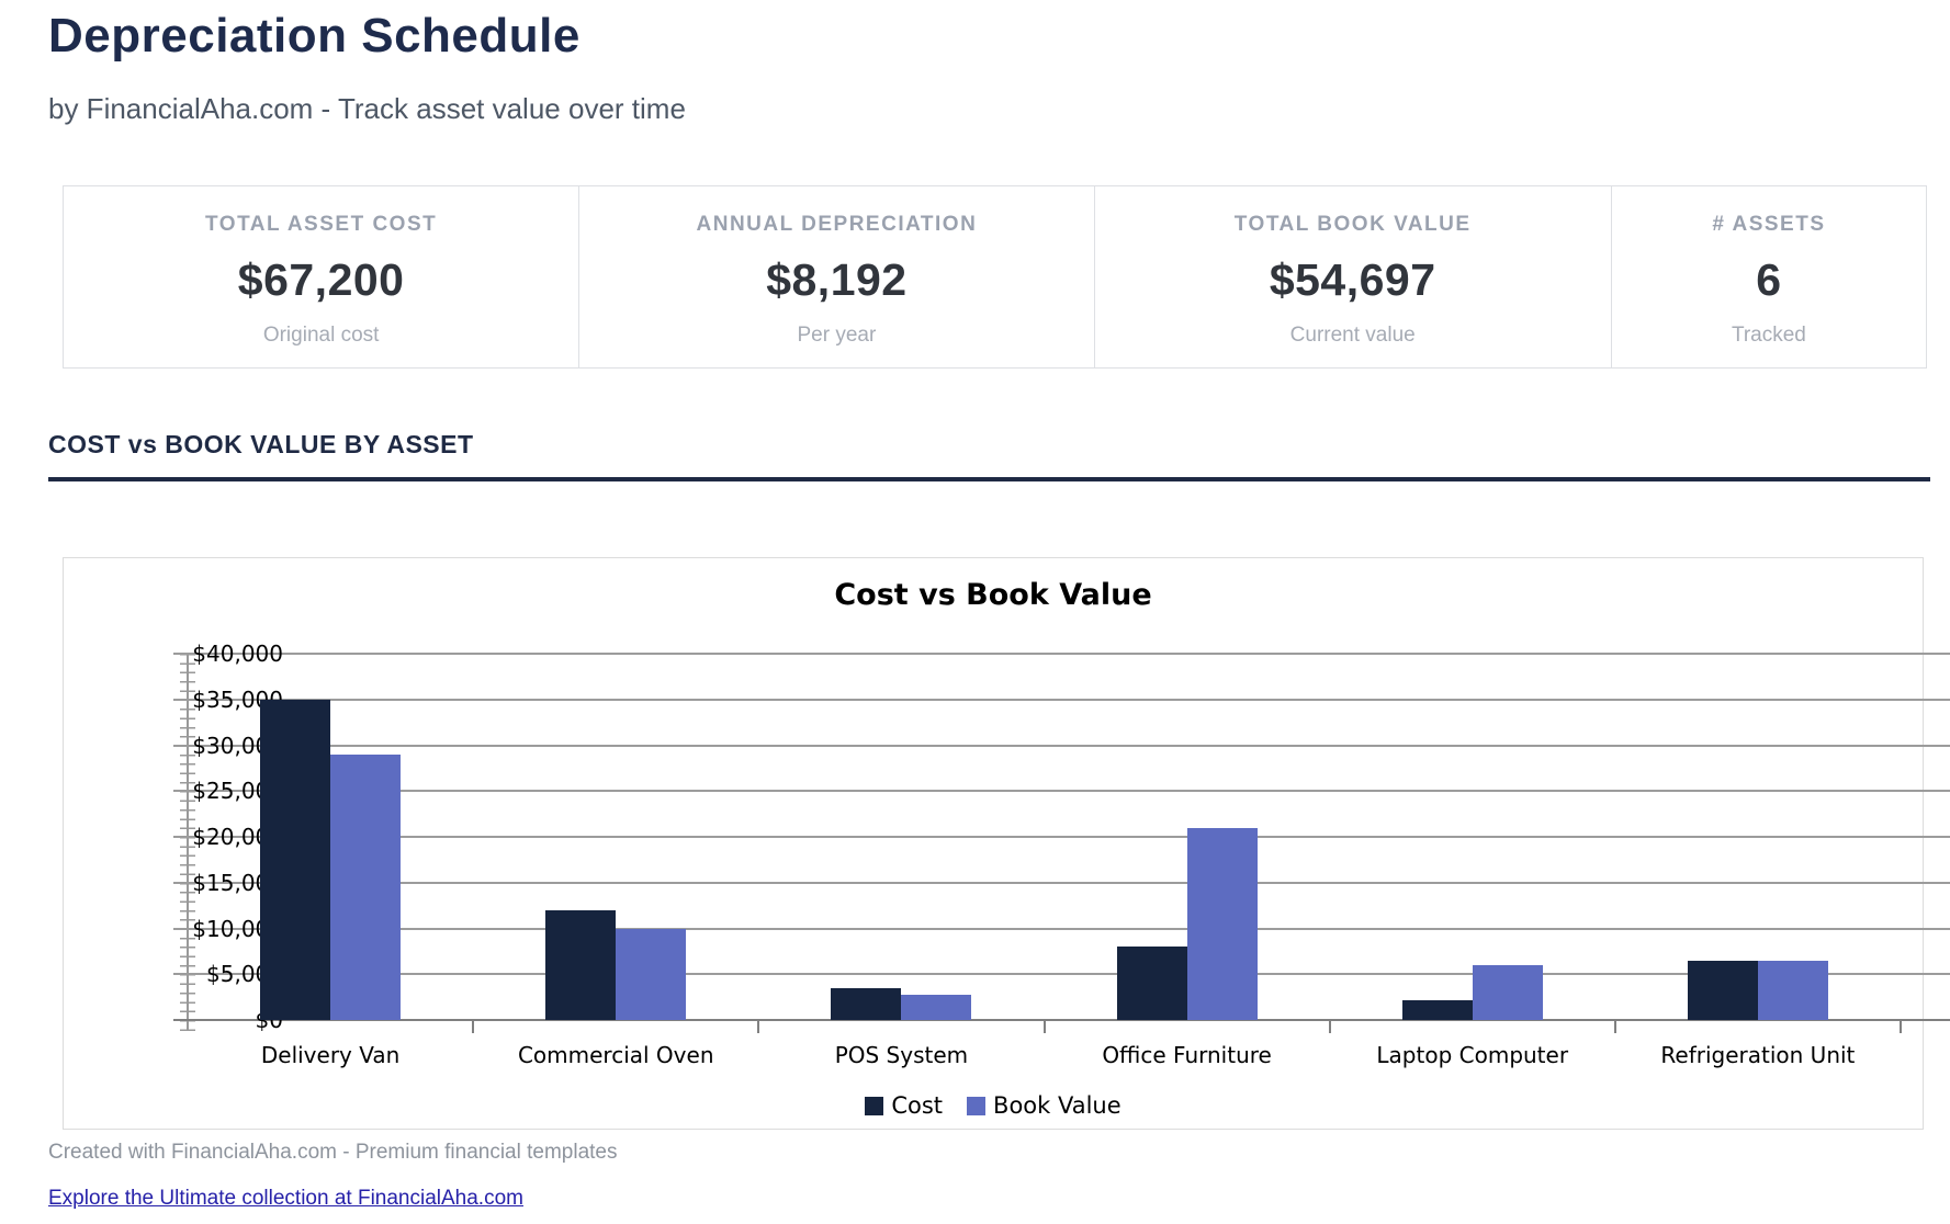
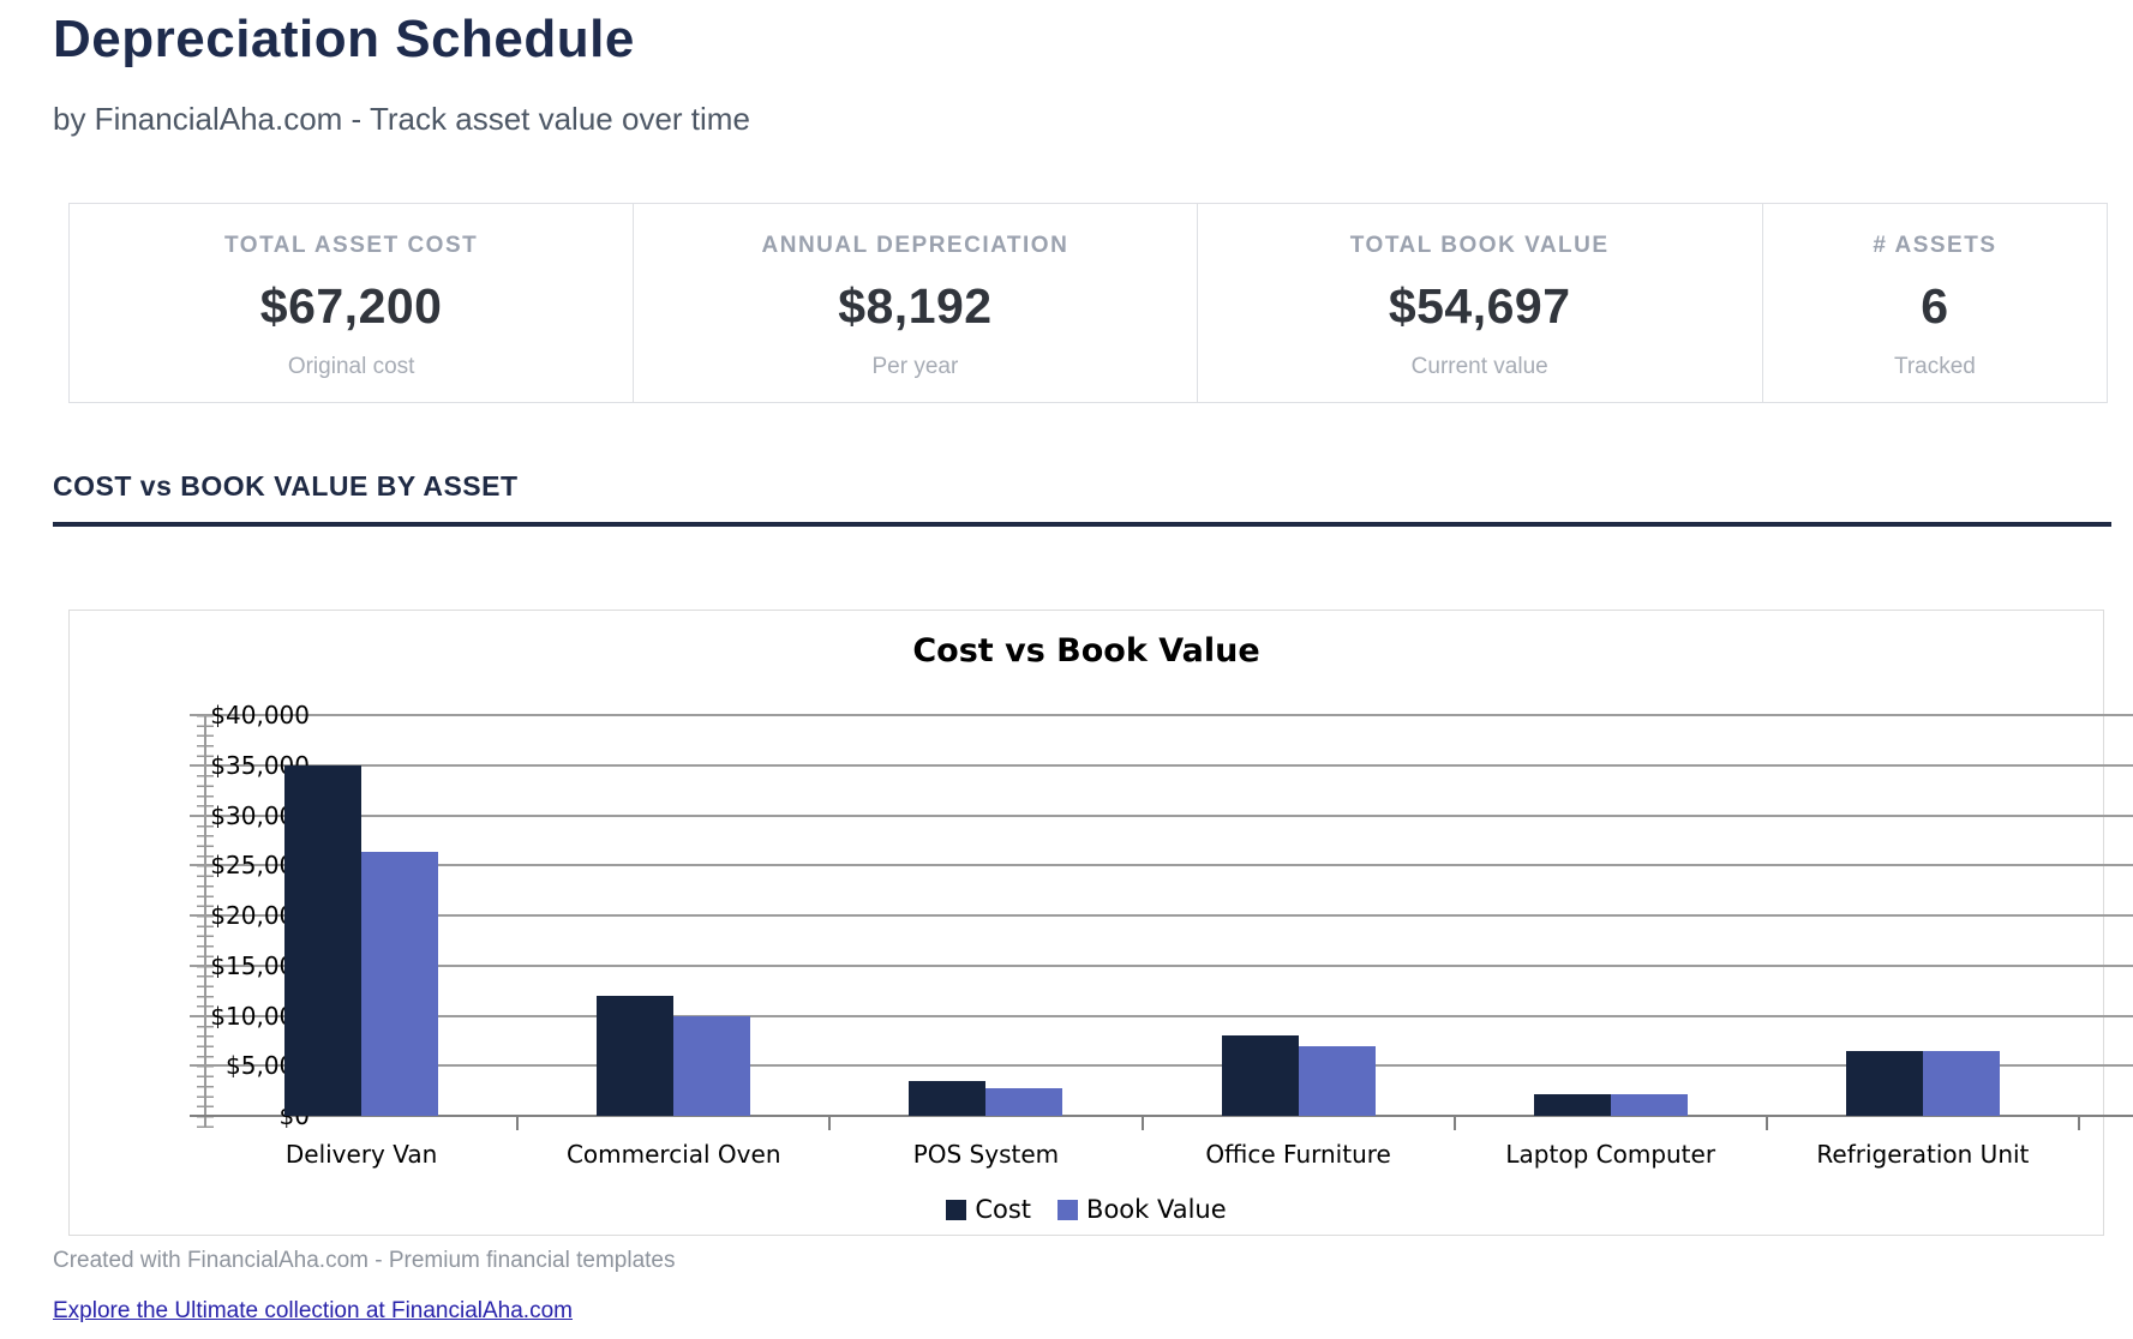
Book Value/Delivery Van: $29000 -> $26000
Book Value/Office Furniture: $21000 -> $7000
Book Value/Laptop Computer: $6000 -> $2000
